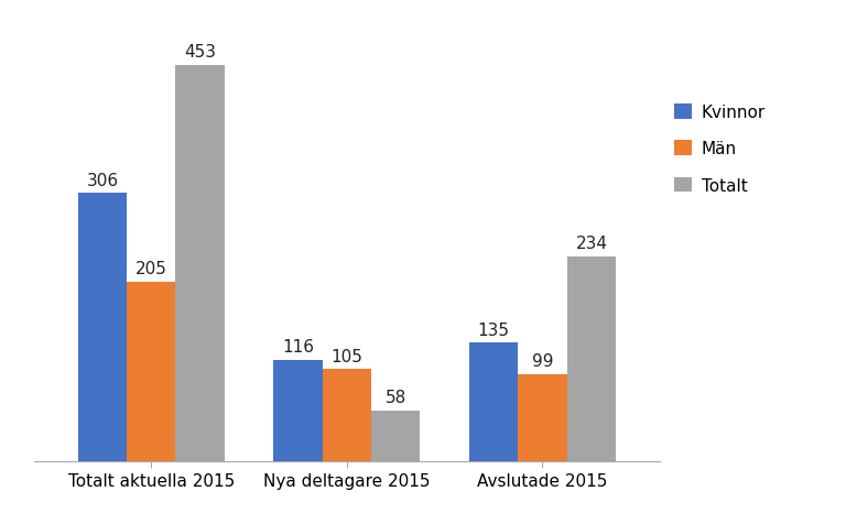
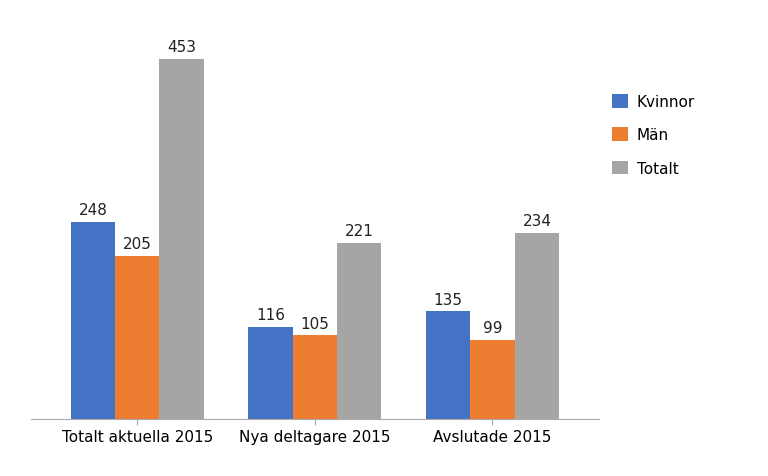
Kvinnor/Totalt aktuella 2015: 306 -> 248
Totalt/Nya deltagare 2015: 58 -> 221
